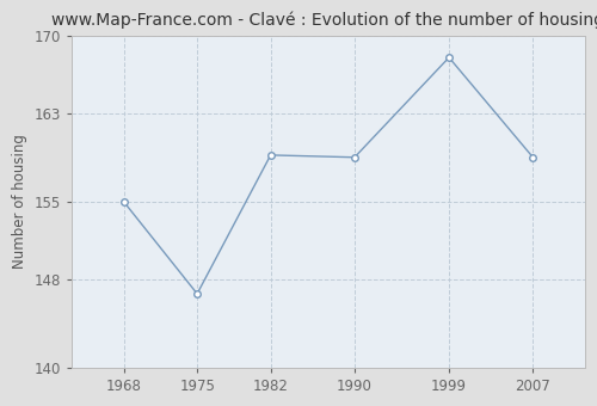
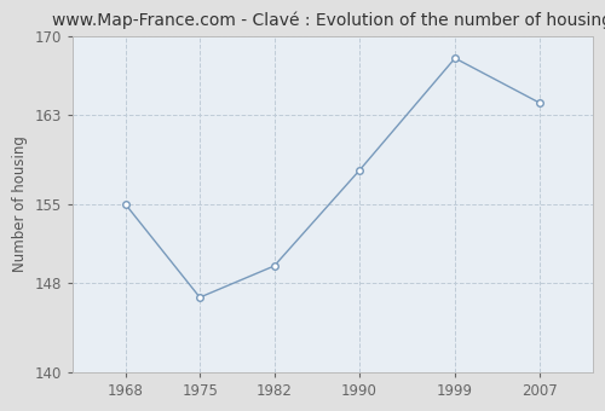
1982: 159.2 -> 149.5
1990: 159.0 -> 158.0
2007: 159.0 -> 164.0
